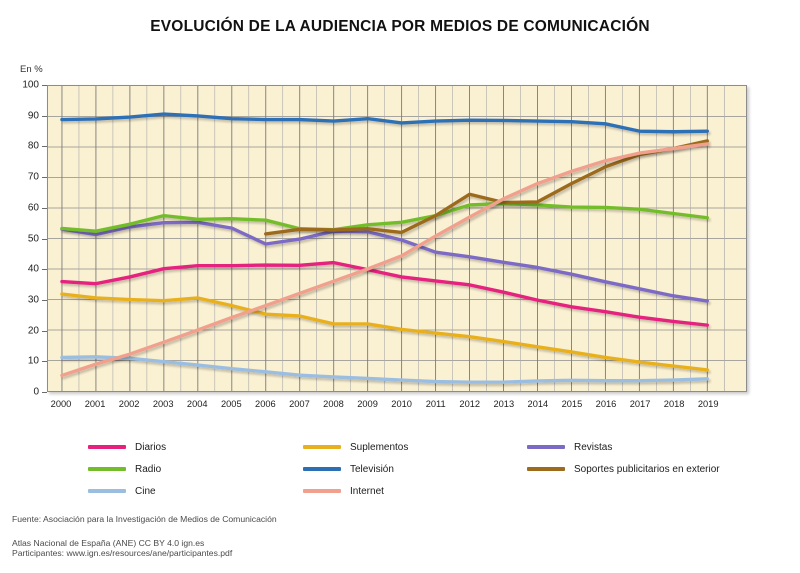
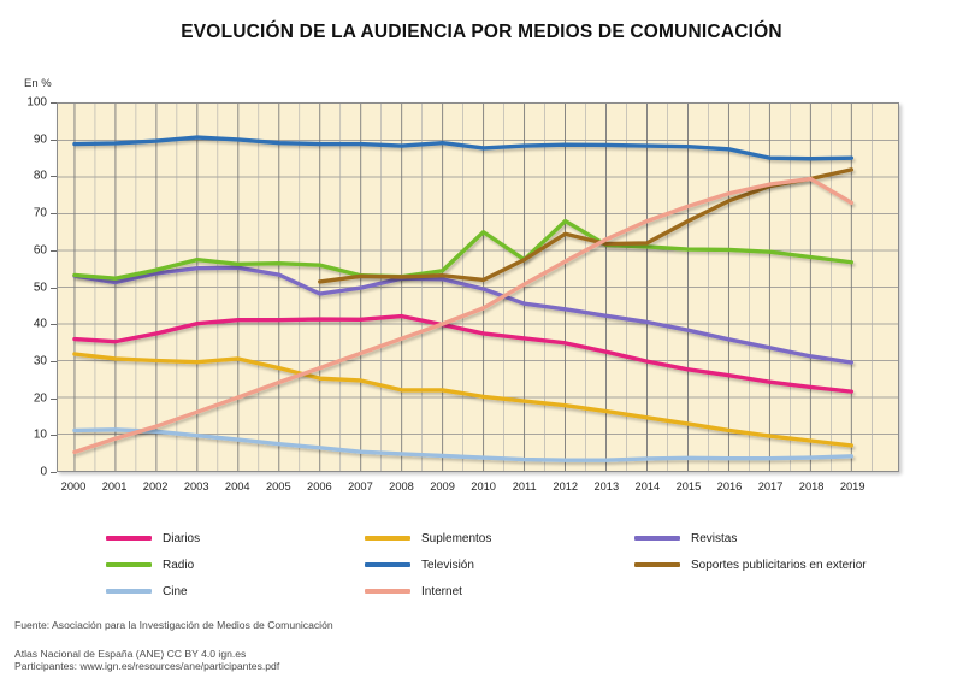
Radio/2010: 55 -> 65
Radio/2012: 61 -> 68
Internet/2019: 81 -> 73
